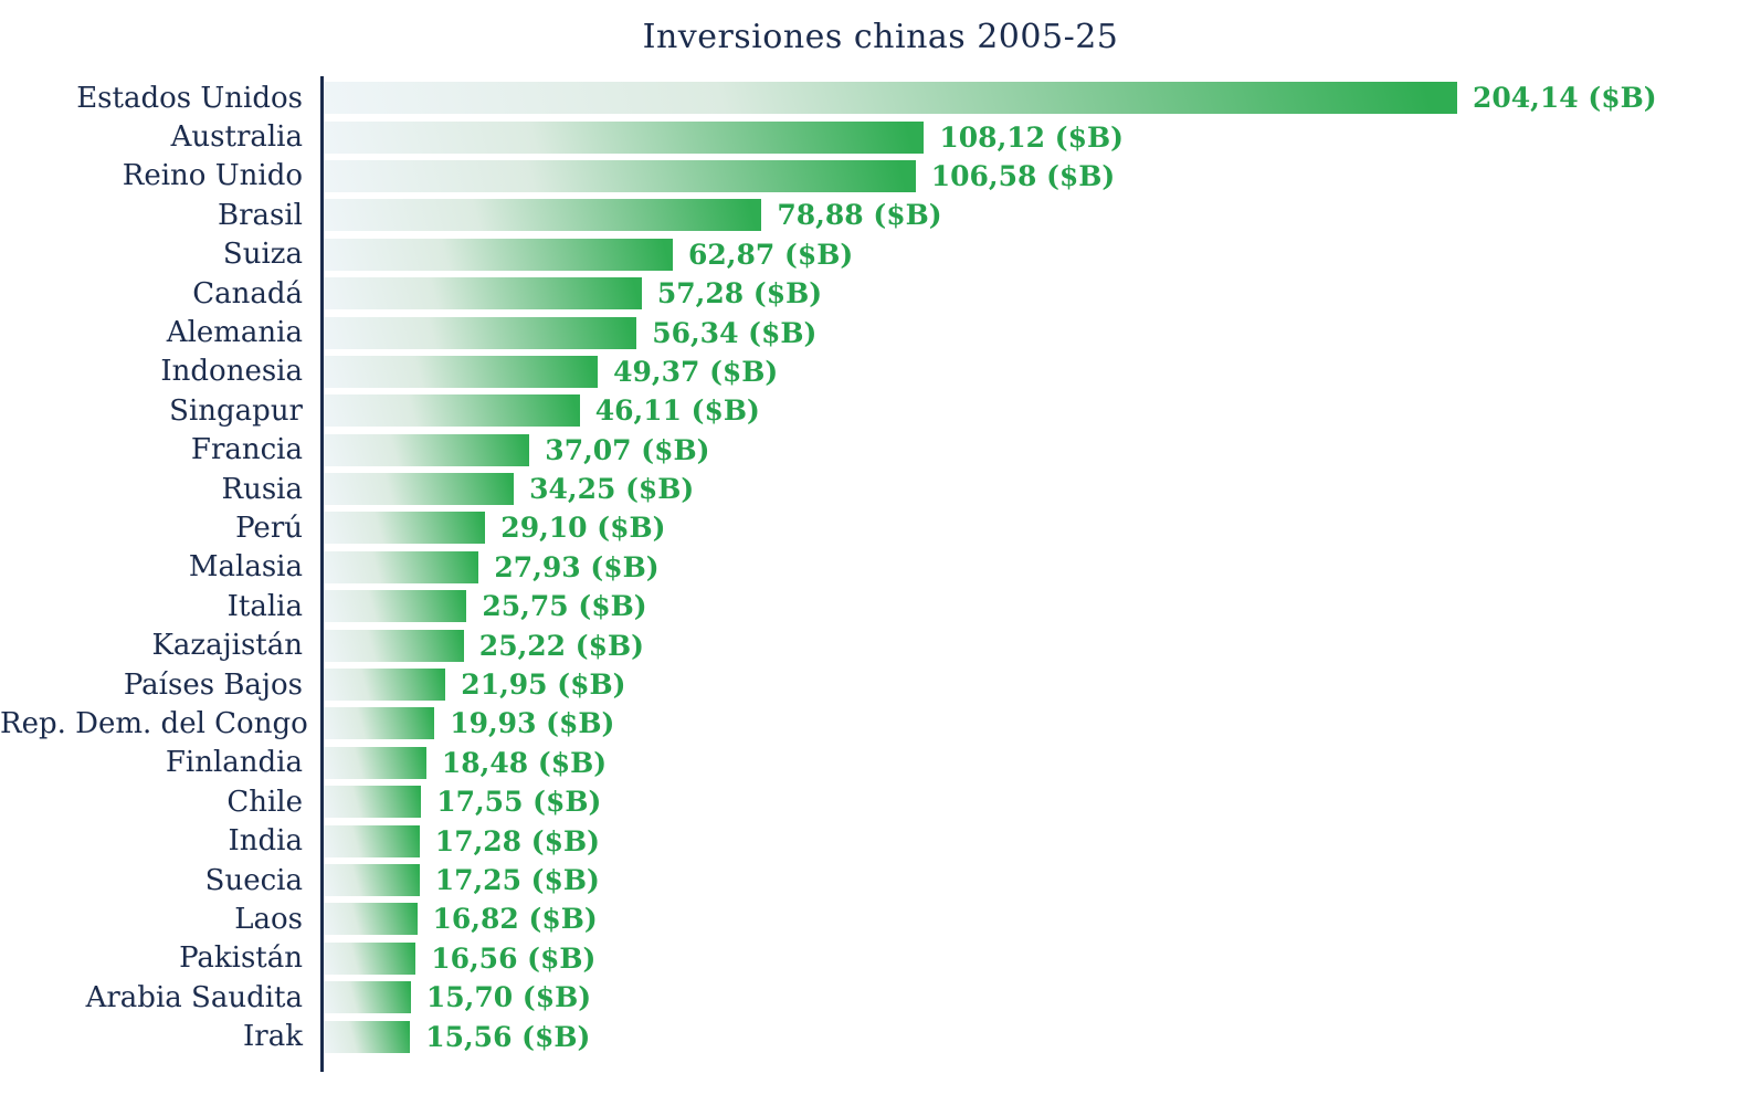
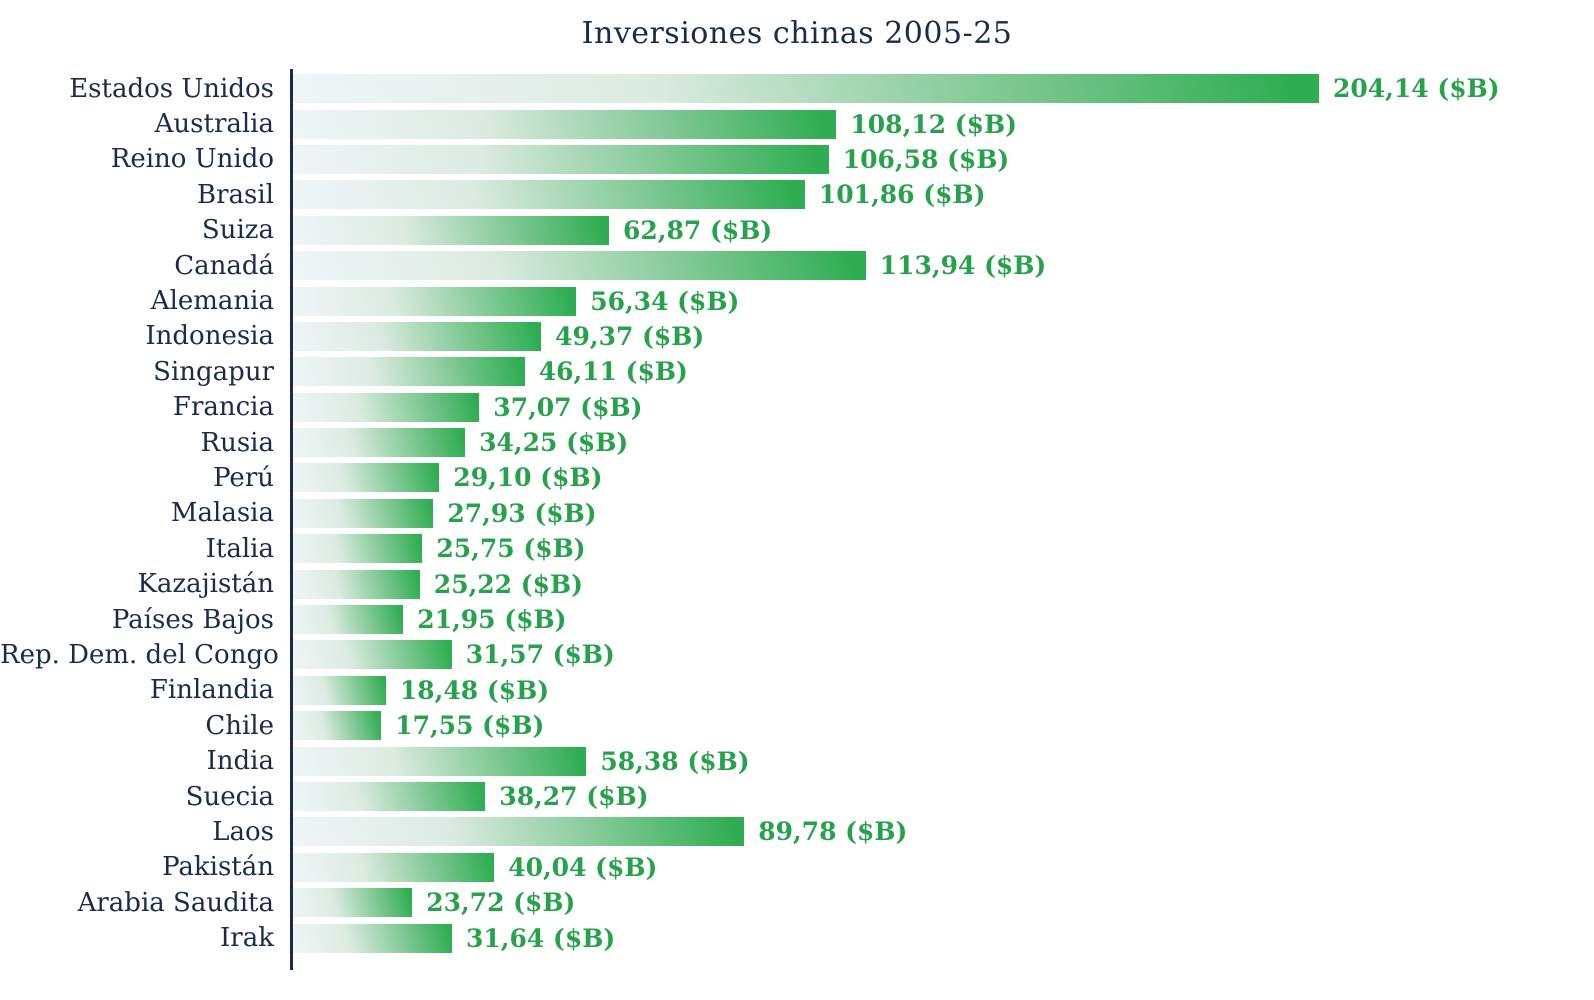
Brasil: 78,88 -> 101,86
Canadá: 57,28 -> 113,94
Rep. Dem. del Congo: 19,93 -> 31,57
India: 17,28 -> 58,38
Suecia: 17,25 -> 38,27
Laos: 16,82 -> 89,78
Pakistán: 16,56 -> 40,04
Arabia Saudita: 15,70 -> 23,72
Irak: 15,56 -> 31,64
